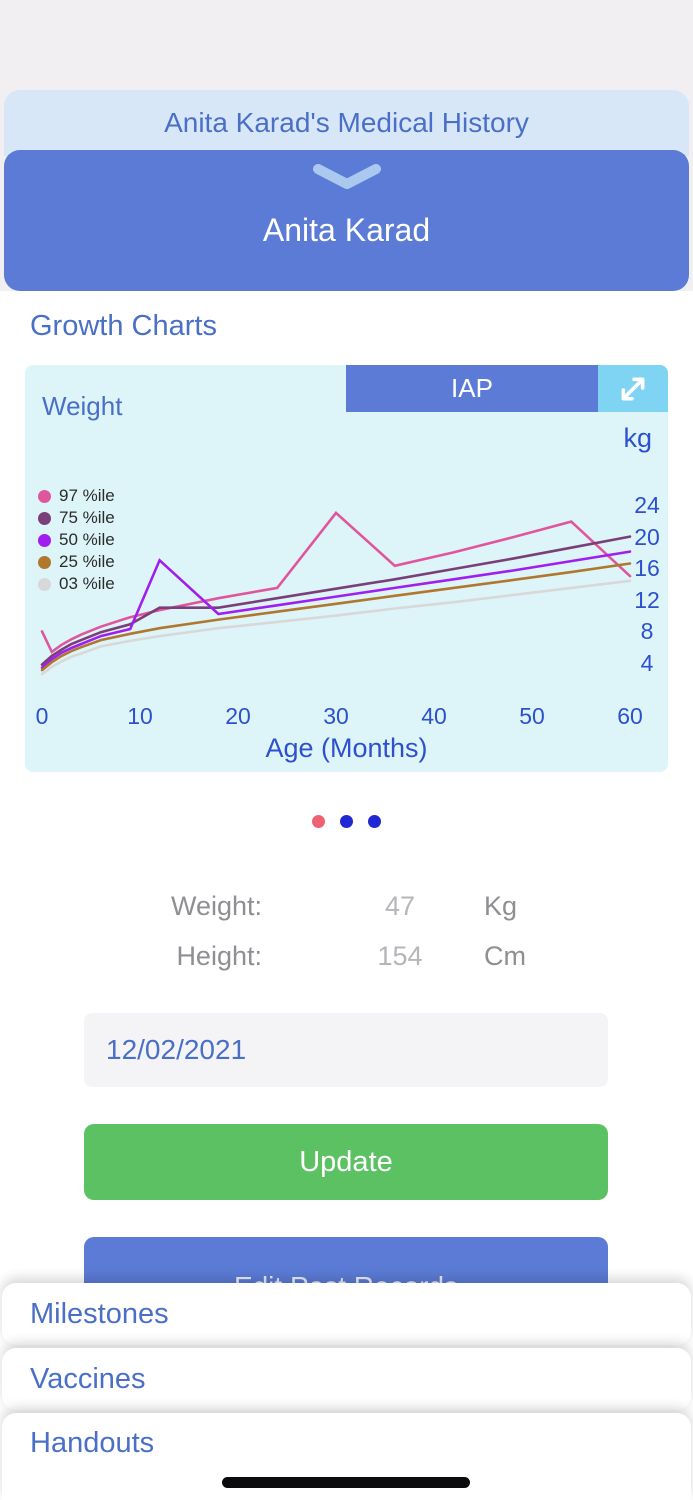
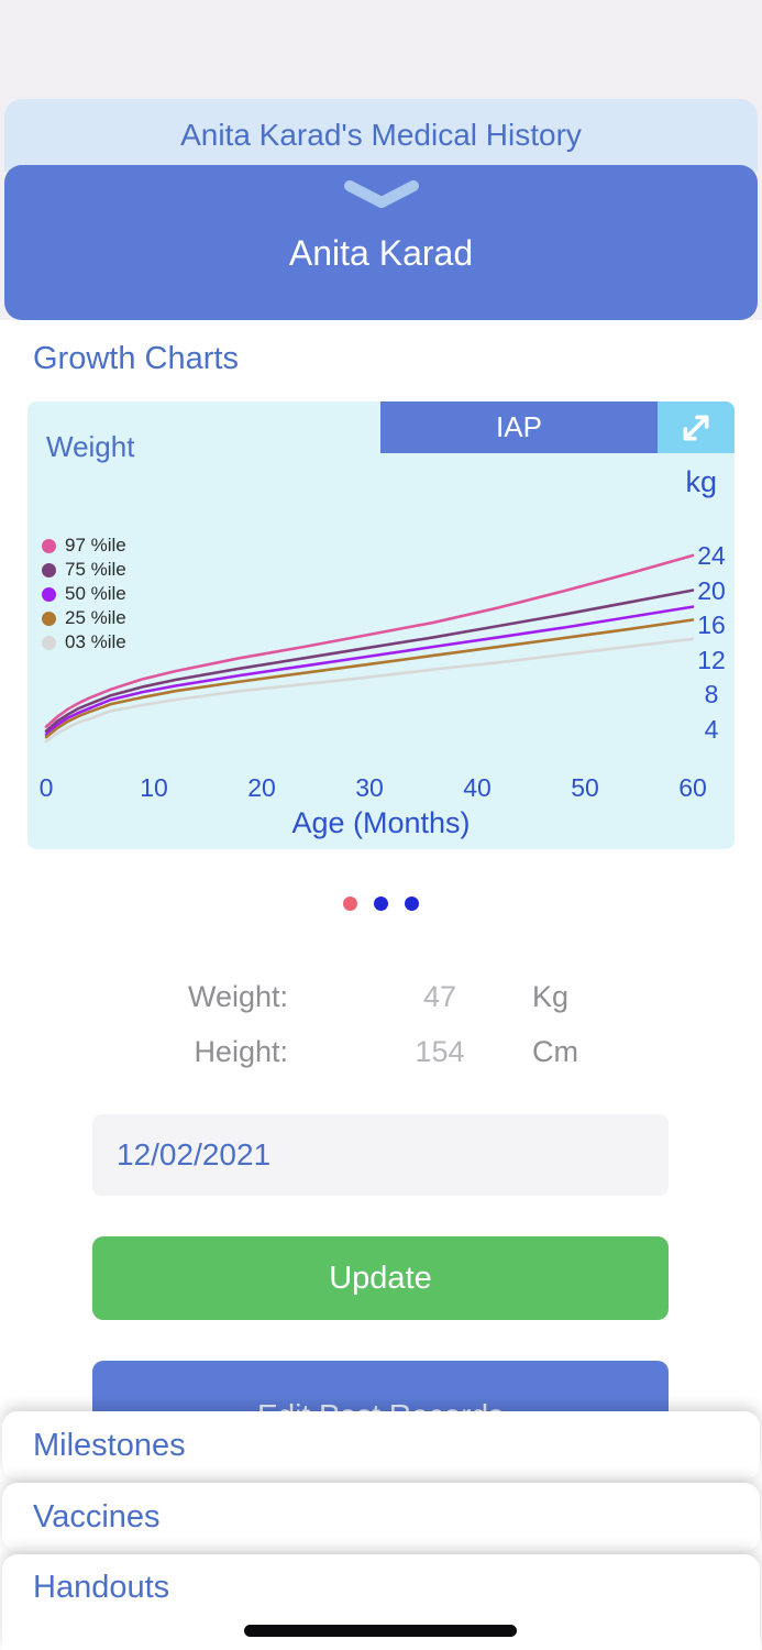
97 %ile/0: 8 -> 4
75 %ile/12: 11 -> 10
50 %ile/12: 17 -> 9
97 %ile/30: 23 -> 15
97 %ile/60: 15 -> 24
